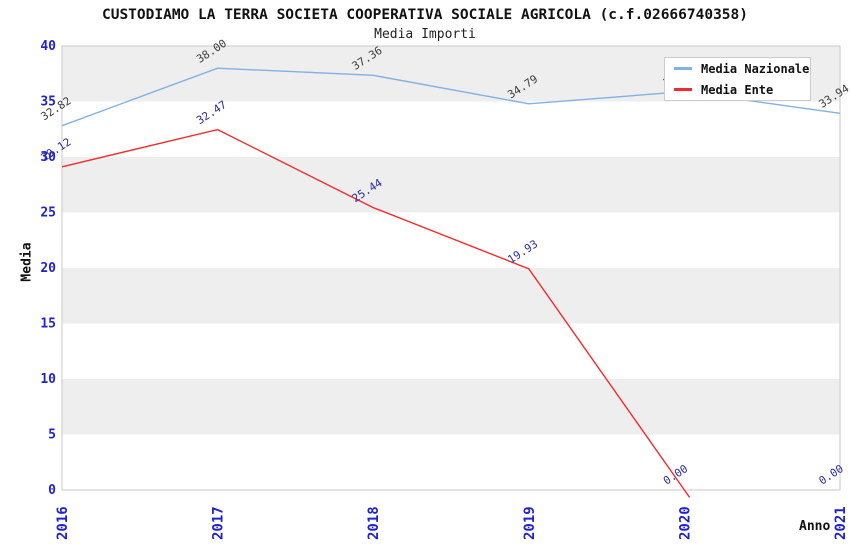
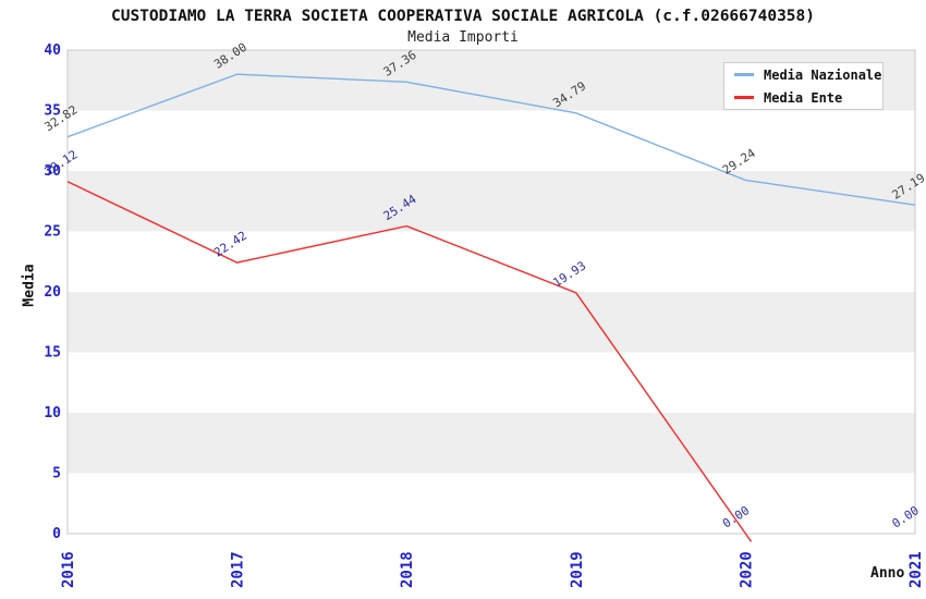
Media Ente/2017: 32.47 -> 22.42
Media Nazionale/2020: 35.89 -> 29.24
Media Nazionale/2021: 33.94 -> 27.19
